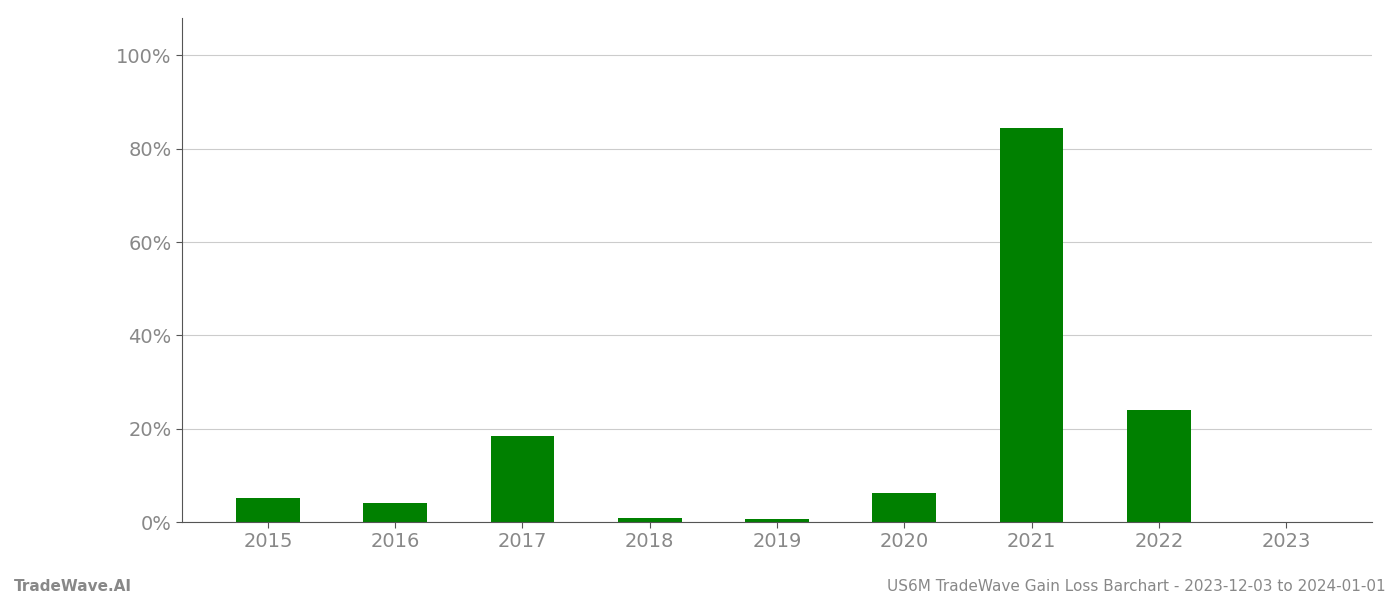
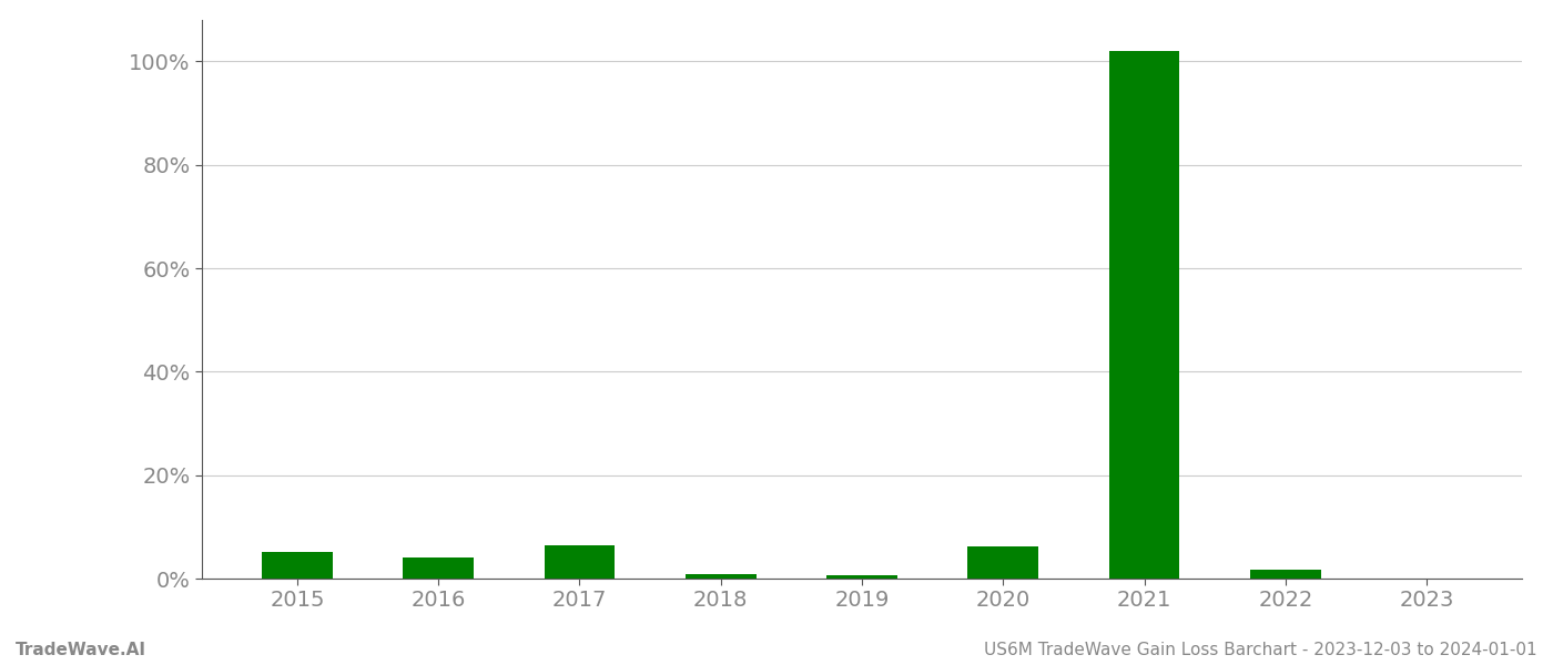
2017: 18.5% -> 6.5%
2021: 84.5% -> 102.0%
2022: 24.0% -> 1.8%
